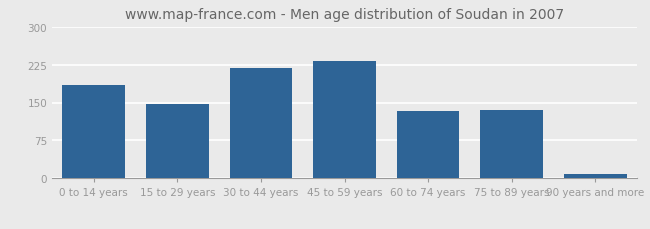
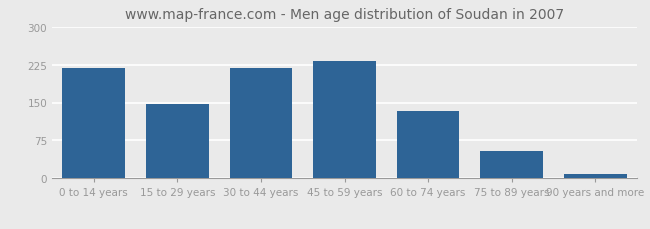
0 to 14 years: 184 -> 218
75 to 89 years: 136 -> 55
